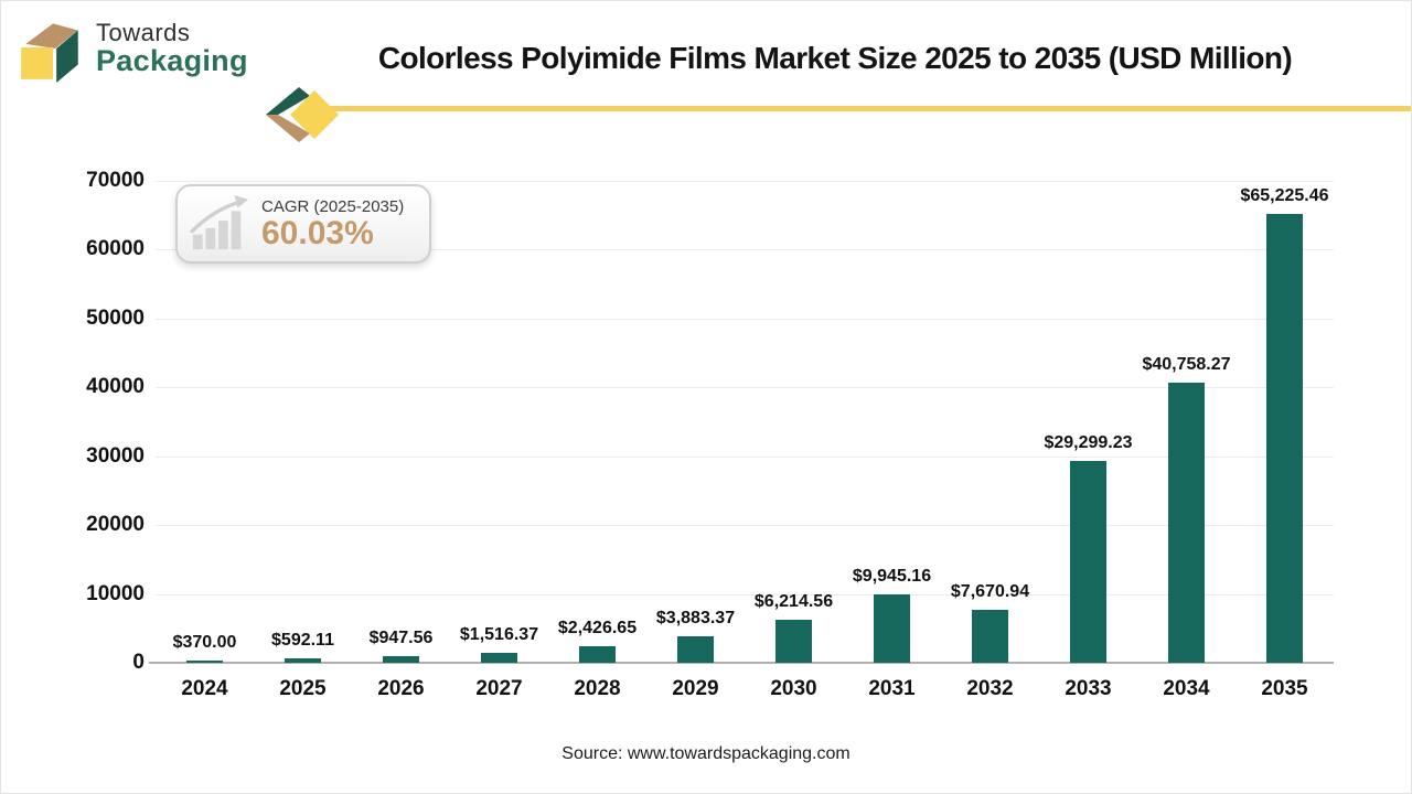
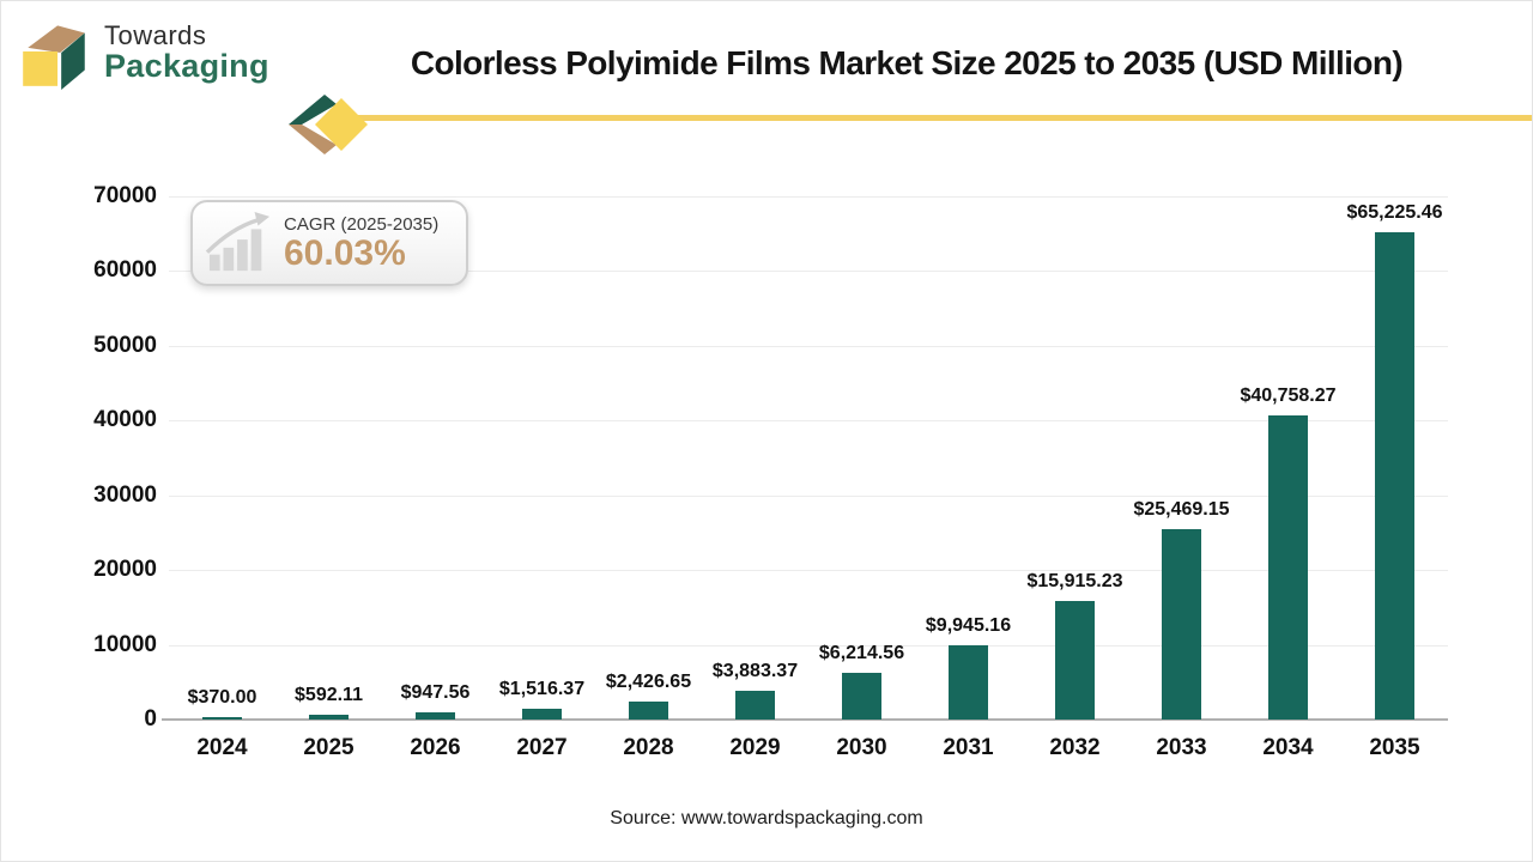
2032: $7,670.94 -> $15,915.23
2033: $29,299.23 -> $25,469.15
